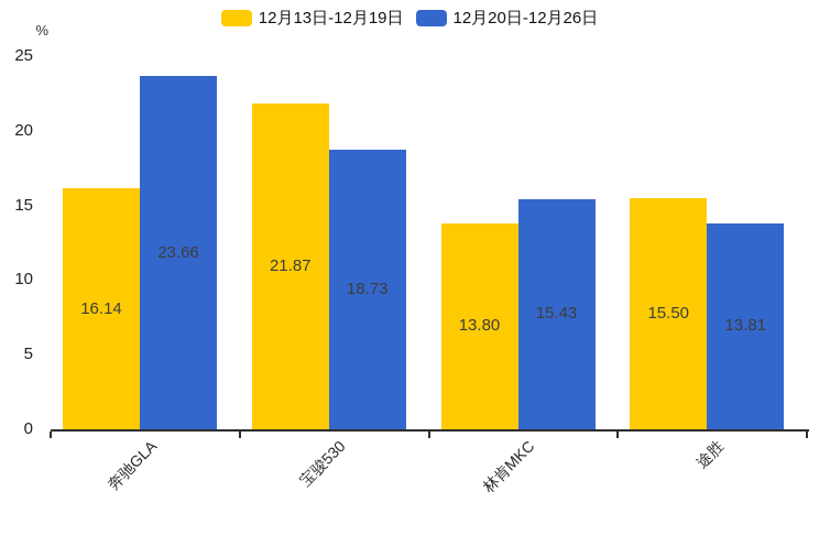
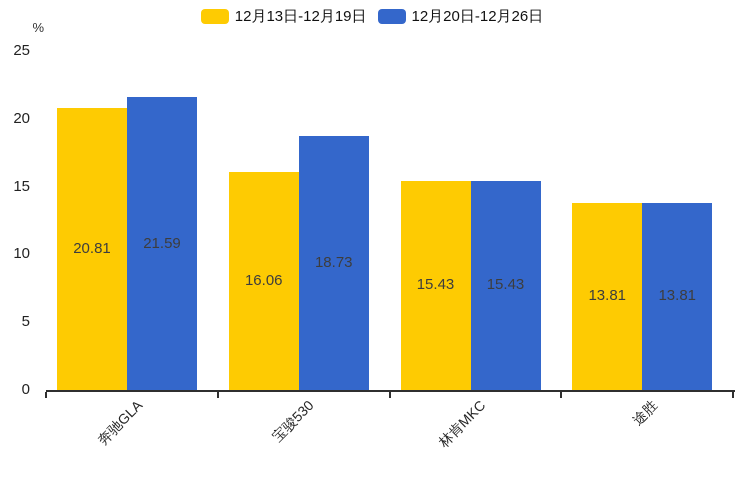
12月13日-12月19日/奔驰GLA: 16.14 -> 20.81
12月20日-12月26日/奔驰GLA: 23.66 -> 21.59
12月13日-12月19日/宝骏530: 21.87 -> 16.06
12月13日-12月19日/林肯MKC: 13.80 -> 15.43
12月13日-12月19日/途胜: 15.50 -> 13.81
